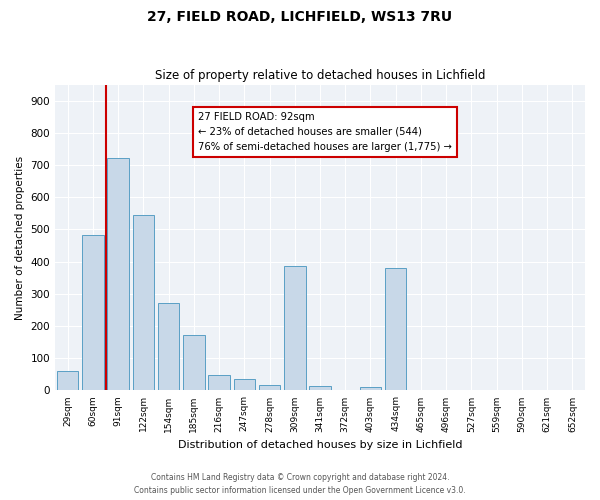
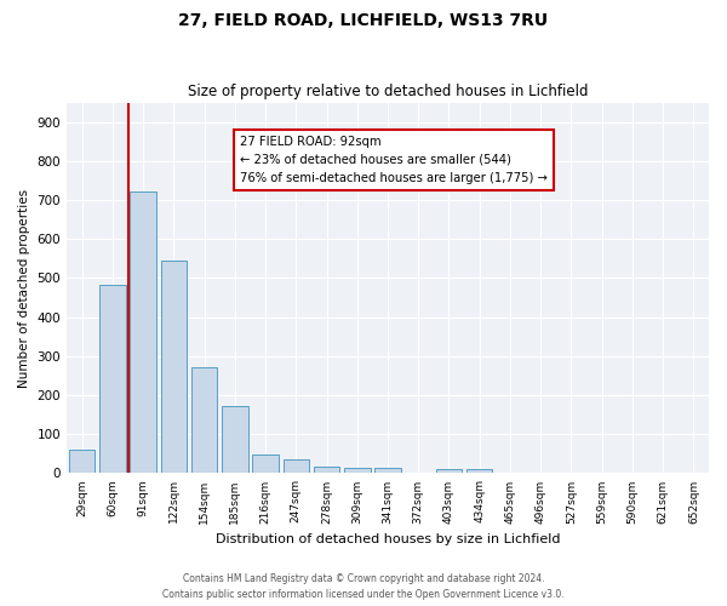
309sqm: 385 -> 14
434sqm: 380 -> 10
